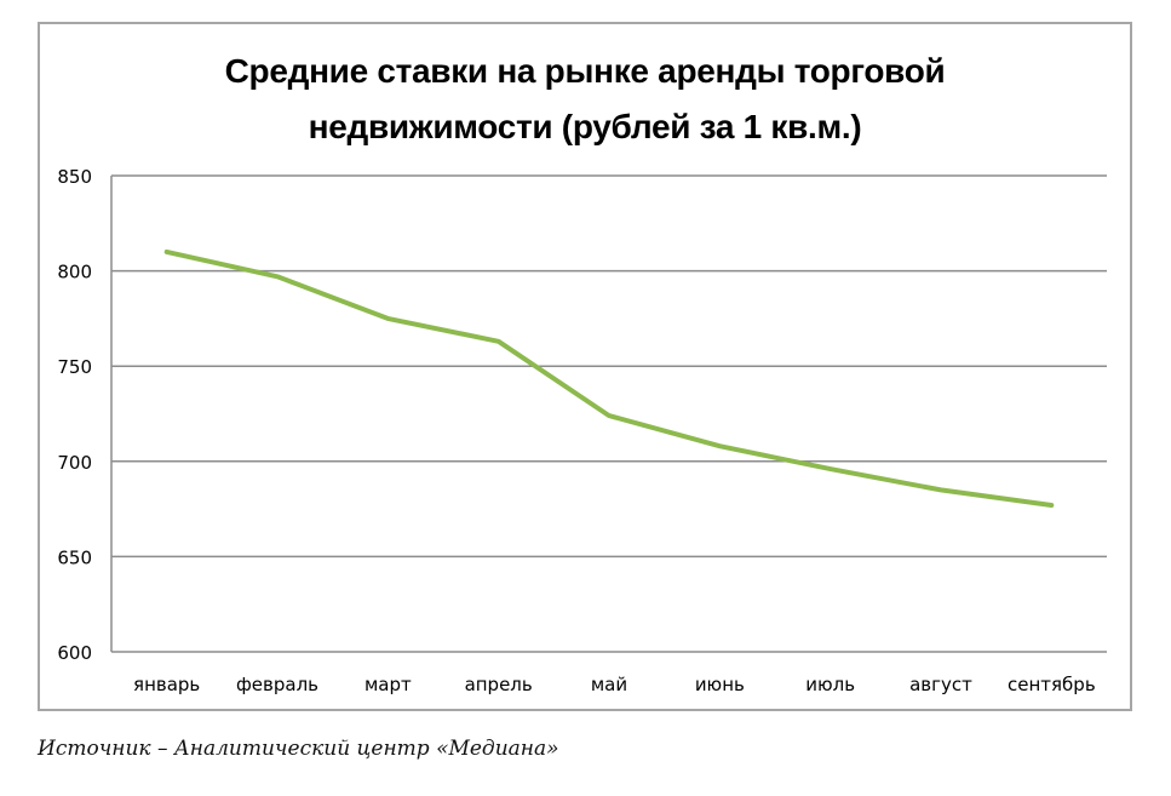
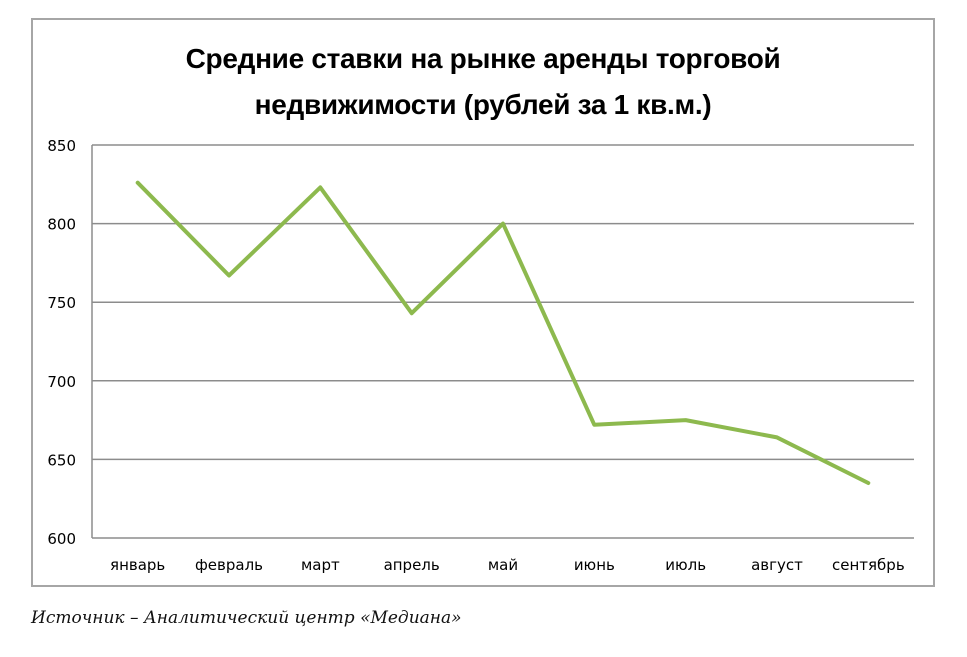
январь: 810 -> 826
февраль: 797 -> 767
март: 775 -> 823
апрель: 763 -> 743
май: 724 -> 800
июнь: 708 -> 672
июль: 696 -> 675
август: 685 -> 664
сентябрь: 677 -> 635
